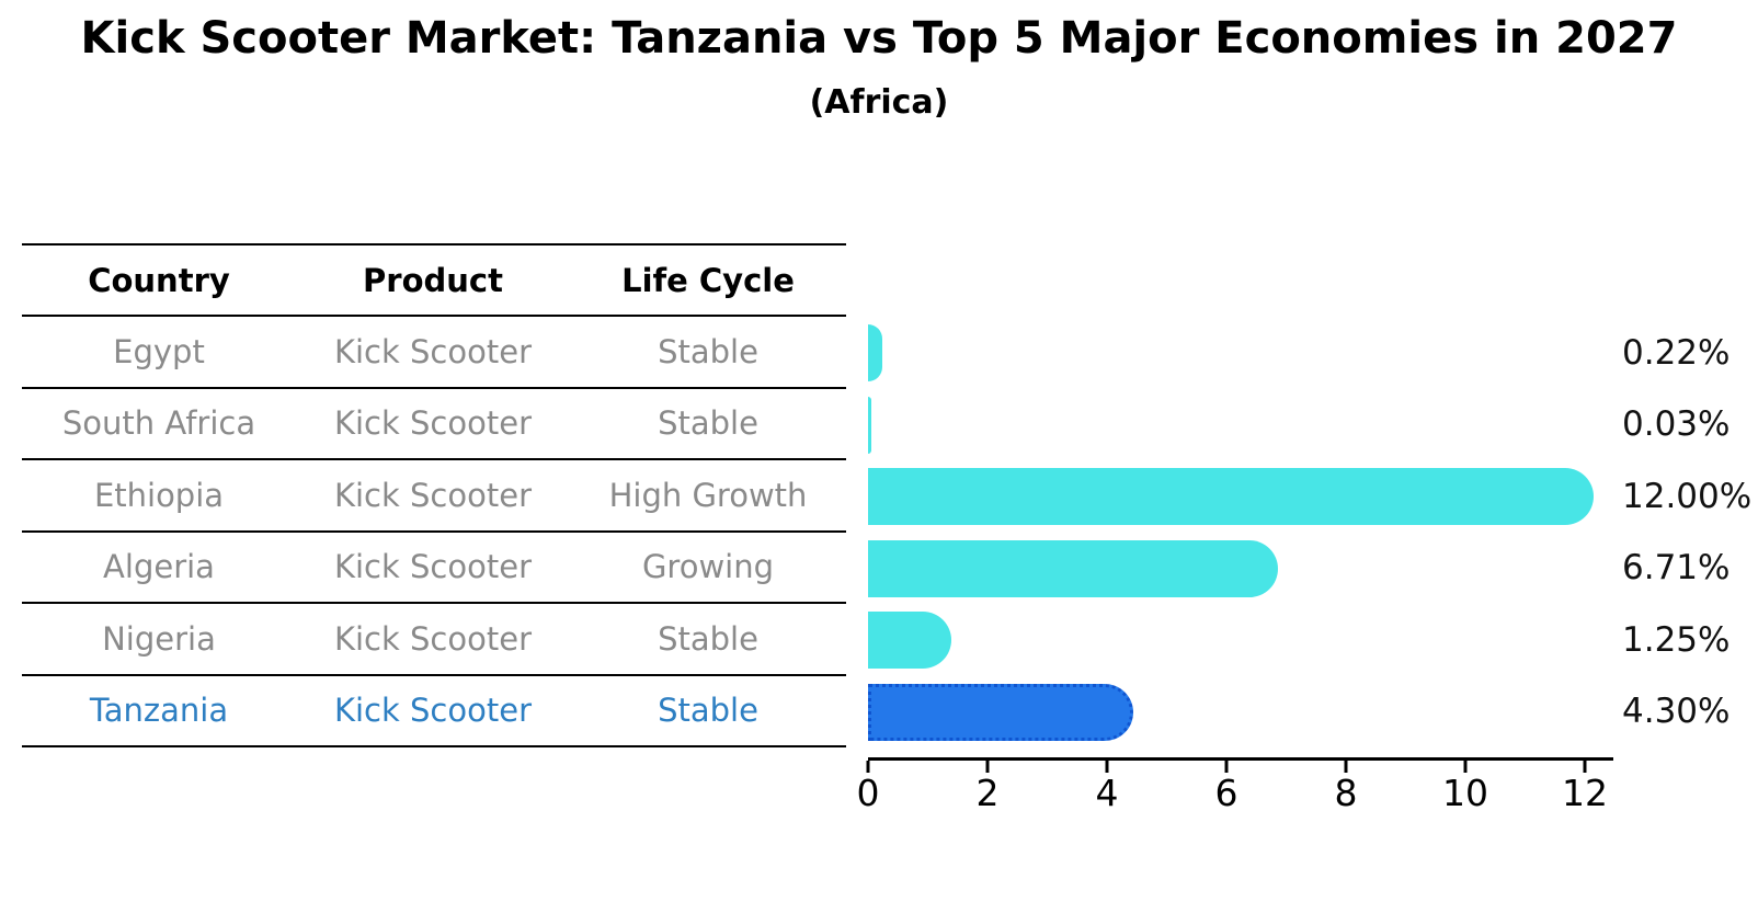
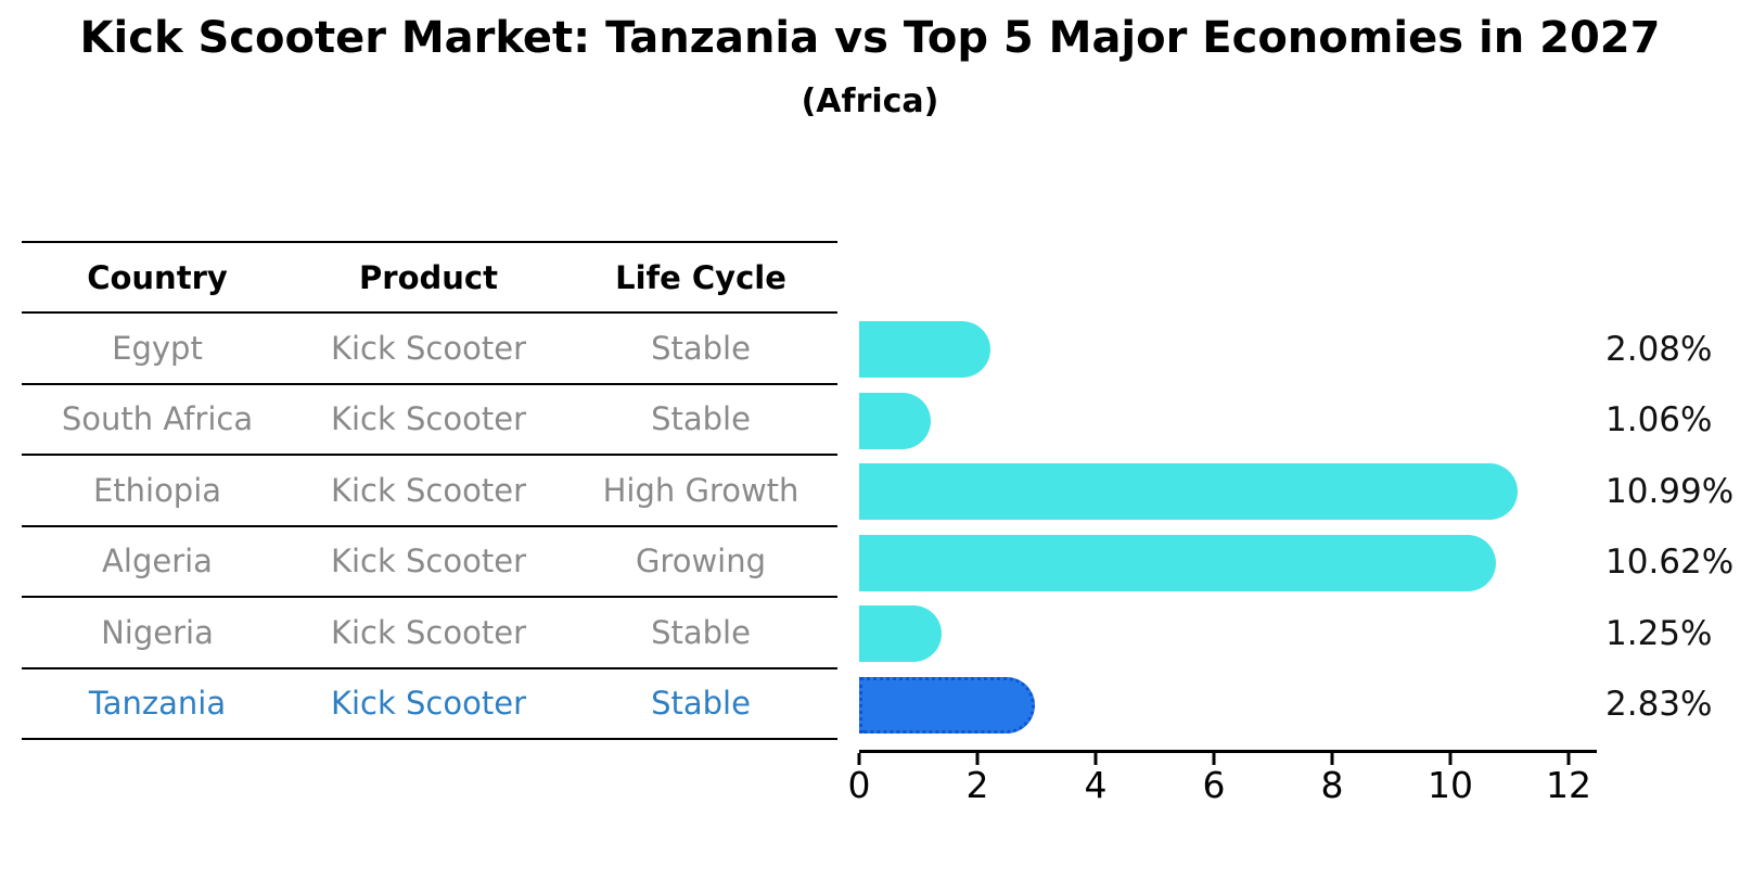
Egypt: 0.22% -> 2.08%
South Africa: 0.03% -> 1.06%
Ethiopia: 12.00% -> 10.99%
Algeria: 6.71% -> 10.62%
Tanzania: 4.30% -> 2.83%
